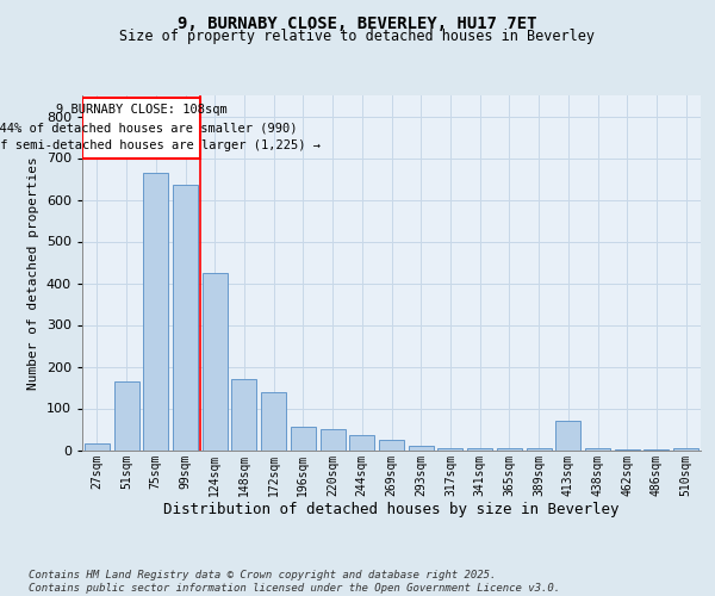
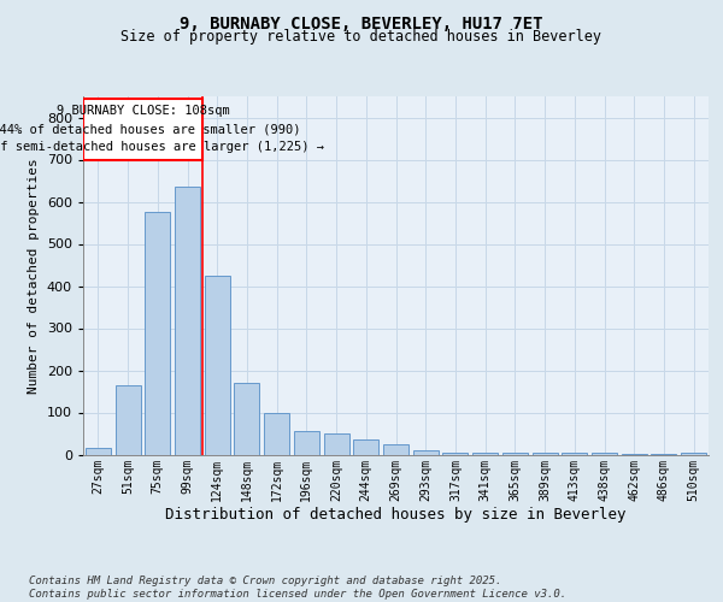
75sqm: 665 -> 575
172sqm: 140 -> 100
413sqm: 70 -> 4
